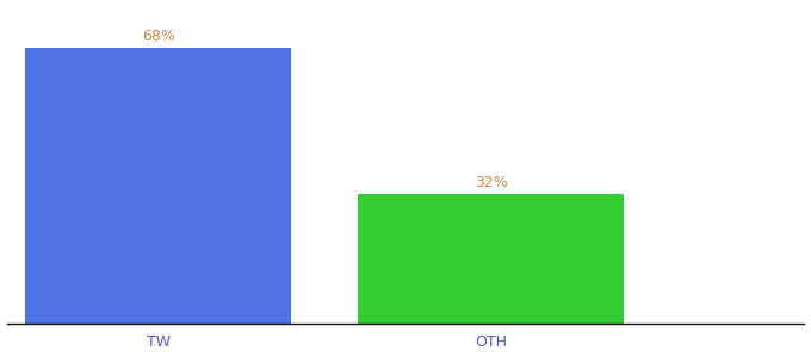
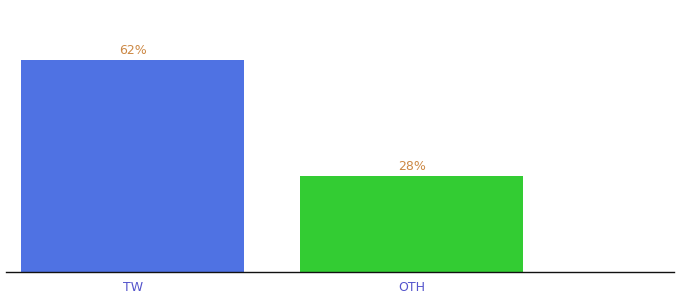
TW: 68% -> 62%
OTH: 32% -> 28%
